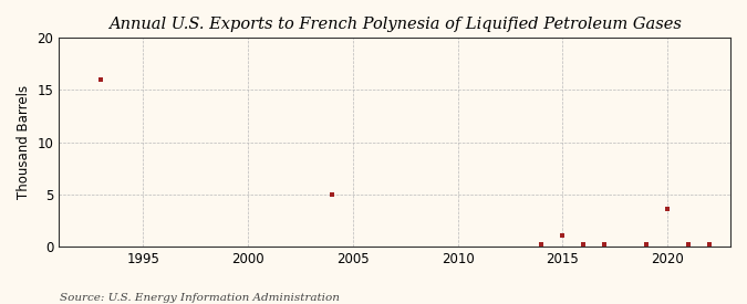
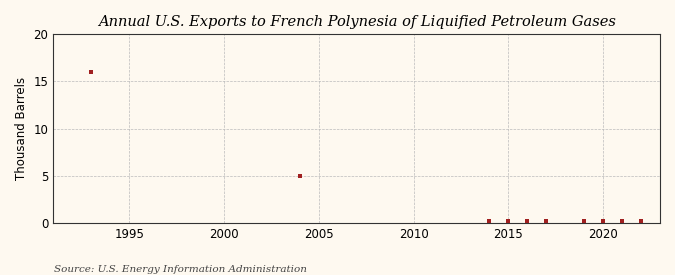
2015: 1.0 -> 0.1
2020: 3.6 -> 0.1
